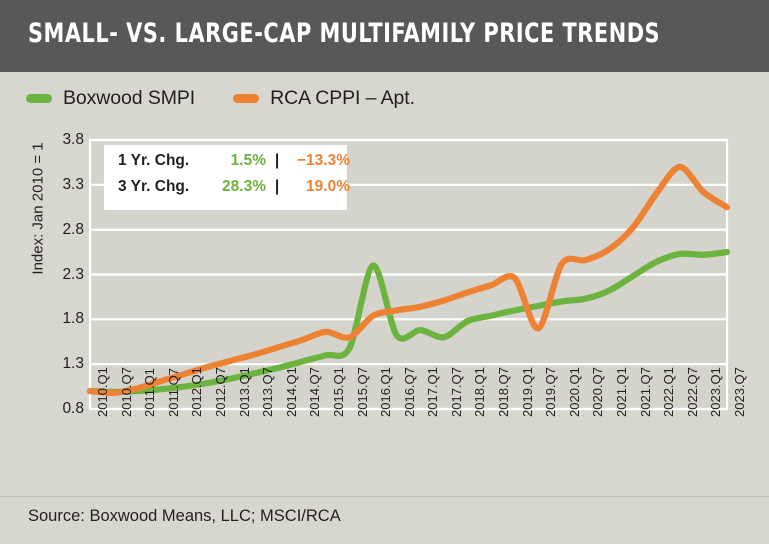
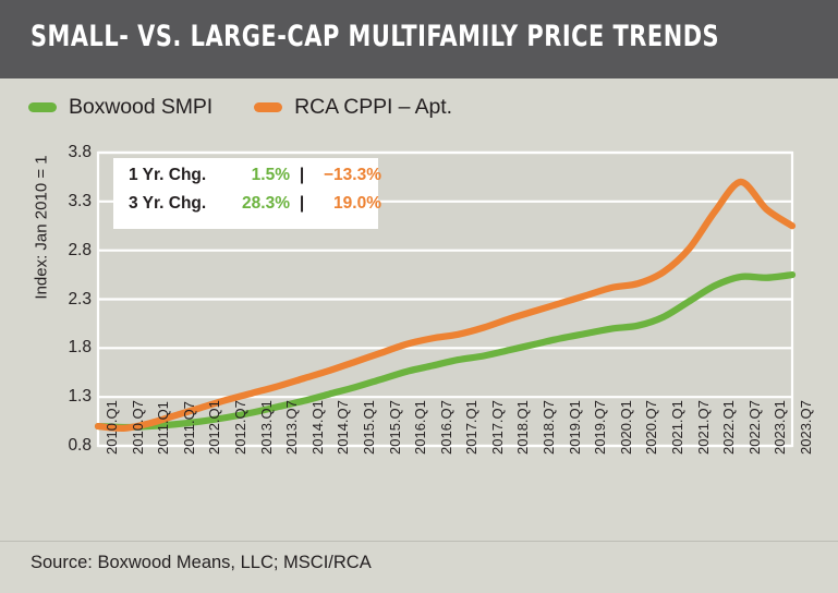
RCA CPPI – Apt./2015.Q7: 1.6 -> 1.8
Boxwood SMPI/2016.Q1: 2.4 -> 1.6
Boxwood SMPI/2017.Q7: 1.6 -> 1.7
RCA CPPI – Apt./2019.Q7: 1.7 -> 2.3
